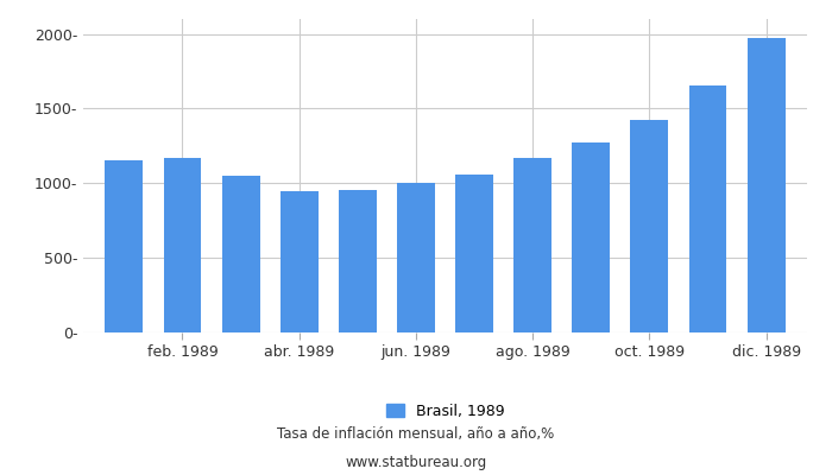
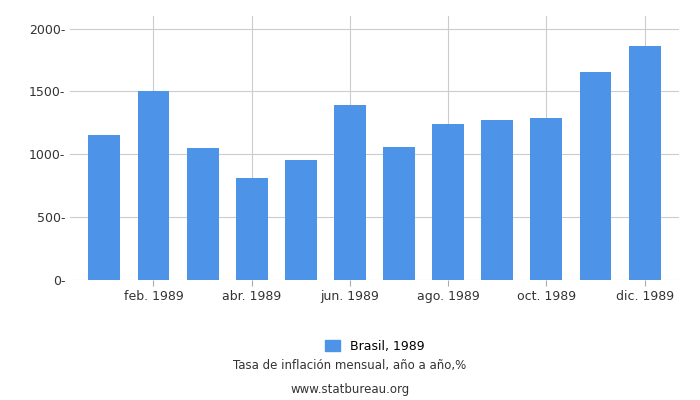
feb. 1989: 1170- -> 1500-
abr. 1989: 950- -> 810-
jun. 1989: 1000- -> 1390-
ago. 1989: 1170- -> 1240-
oct. 1989: 1420- -> 1290-
dic. 1989: 1980- -> 1860-
